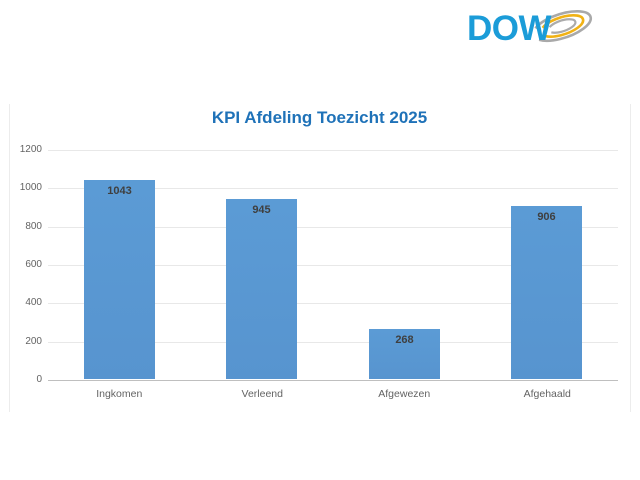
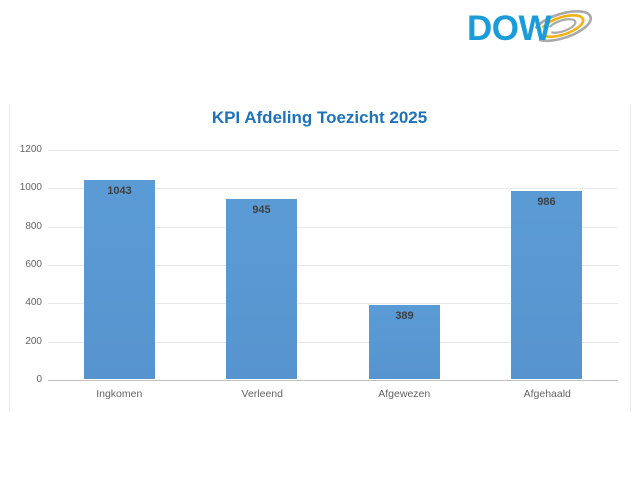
Afgewezen: 268 -> 389
Afgehaald: 906 -> 986
